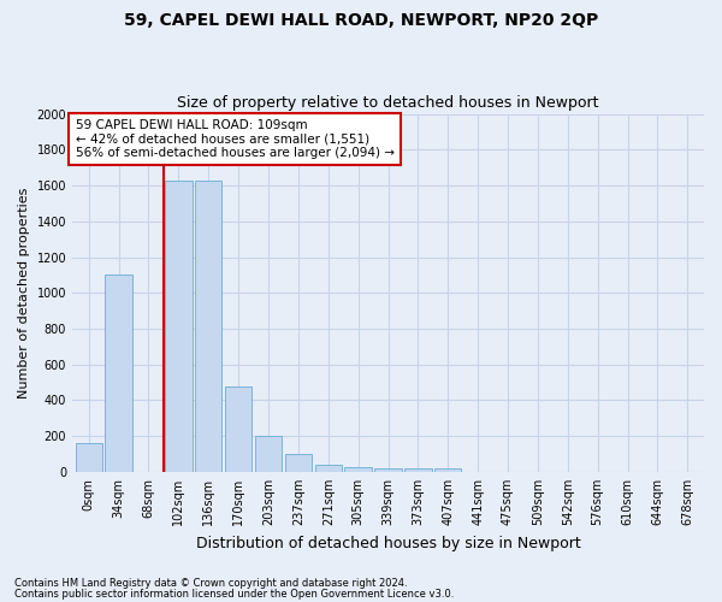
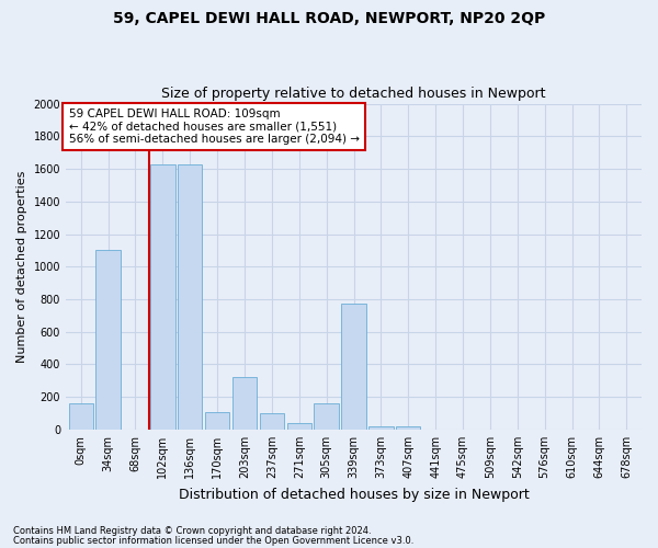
170sqm: 480 -> 110
203sqm: 200 -> 320
305sqm: 30 -> 160
339sqm: 20 -> 770
